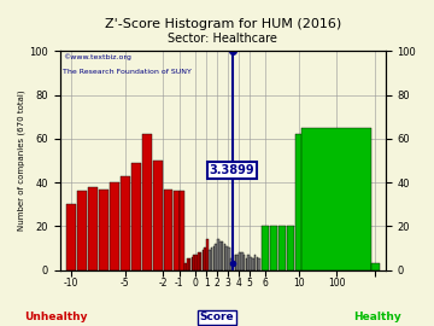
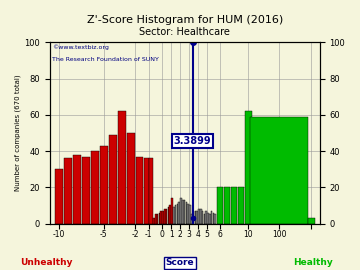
100: 65 -> 59
